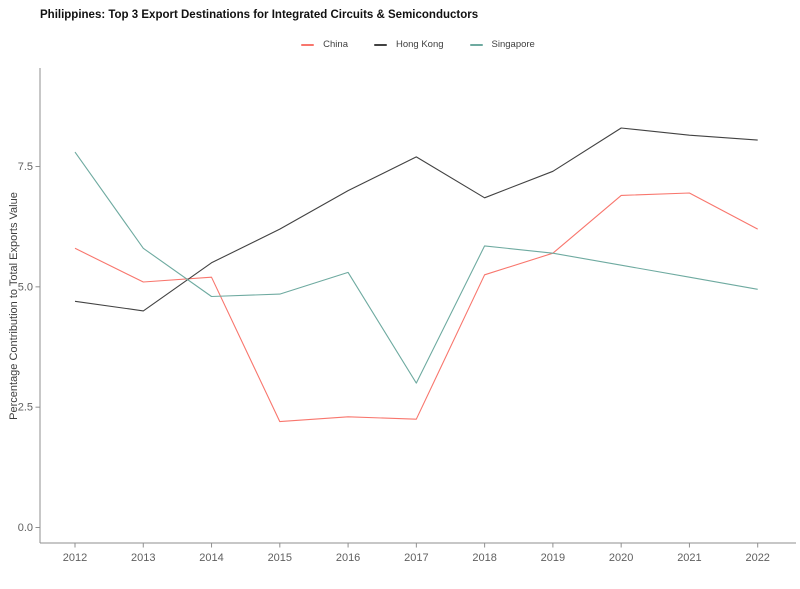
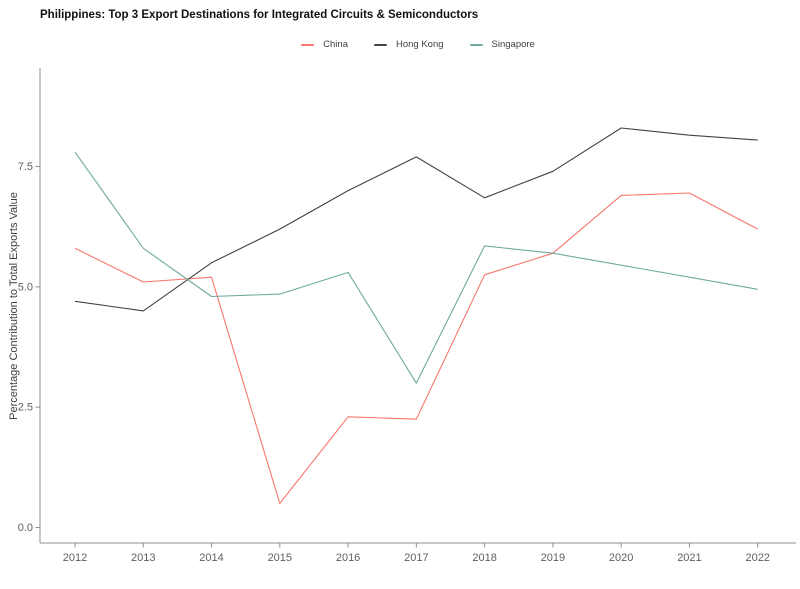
China/2015: 2.2 -> 0.5
